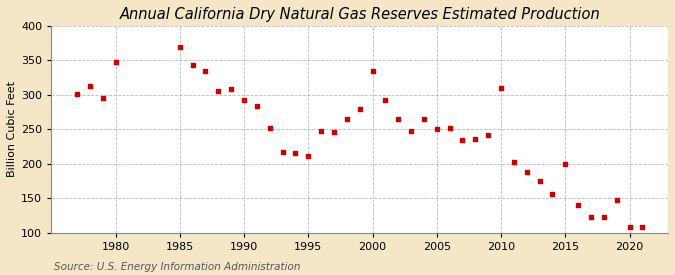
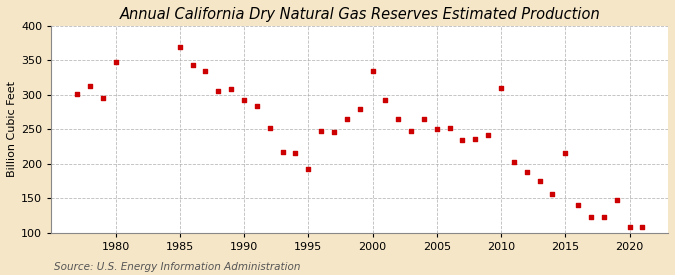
1995: 211 -> 192
2015: 200 -> 216
